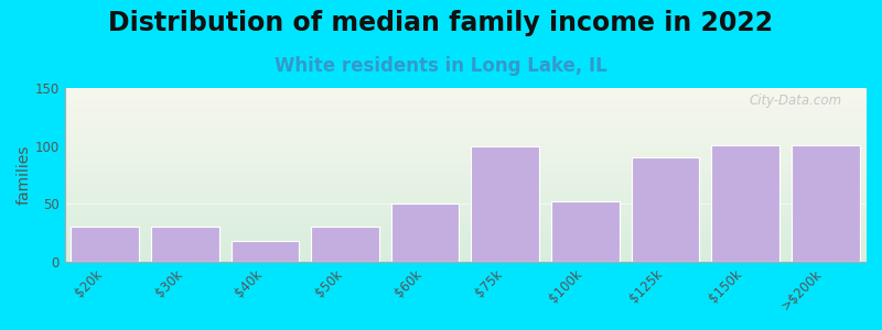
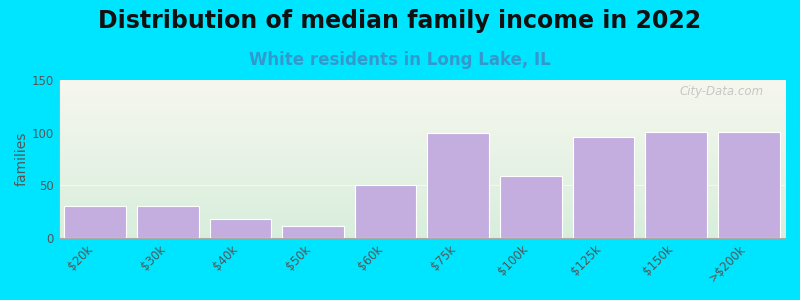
$50k: 30 -> 11
$100k: 52 -> 59
$125k: 90 -> 96
